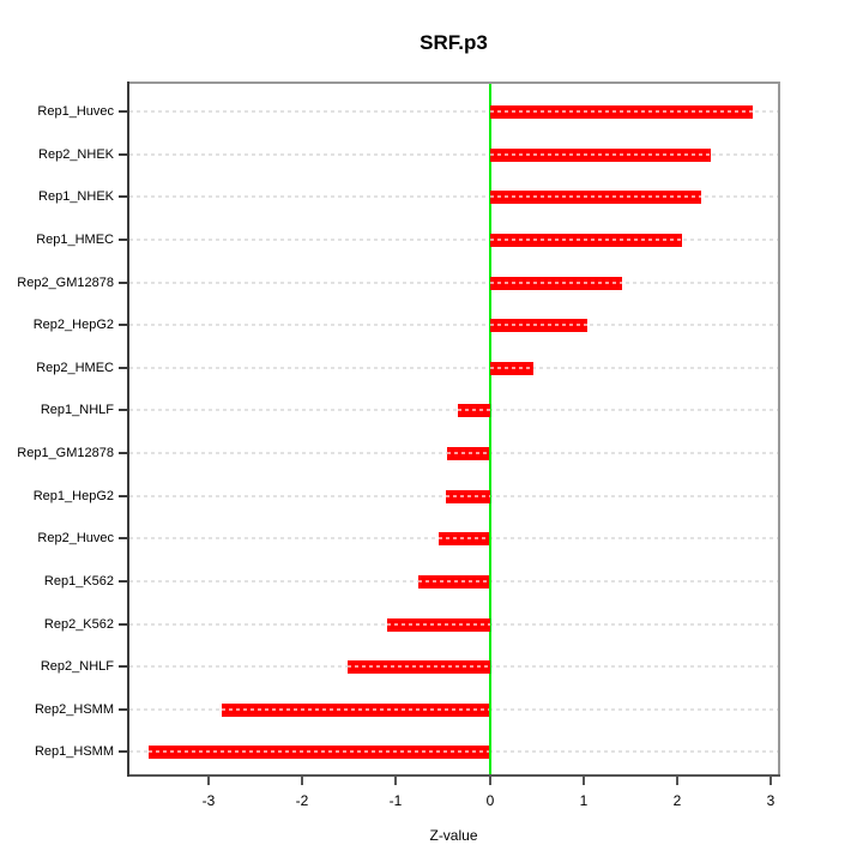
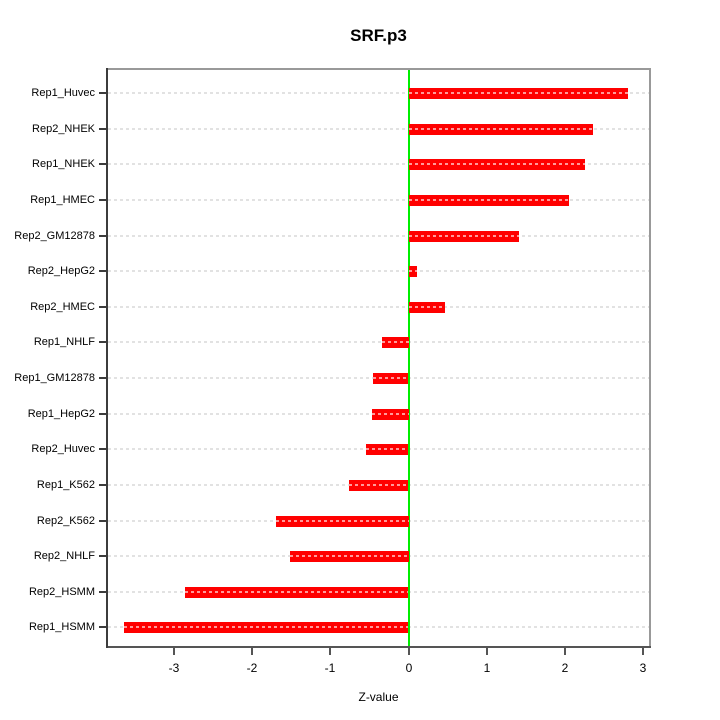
Rep2_HepG2: 1.0 -> 0.1
Rep2_K562: -1.1 -> -1.7
